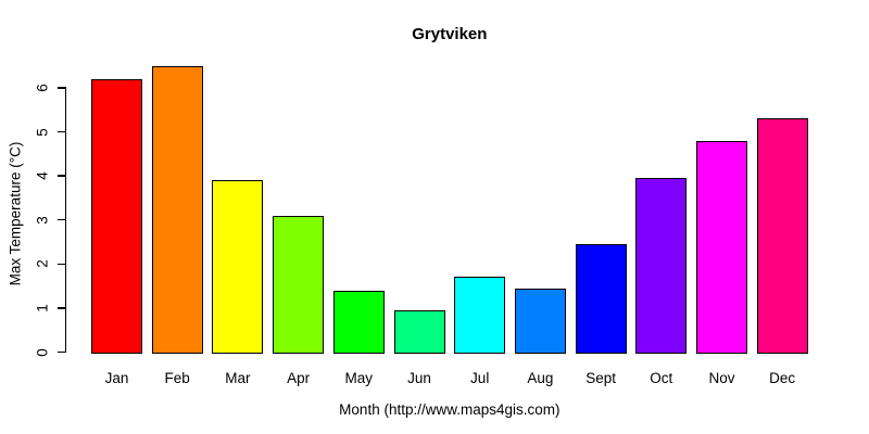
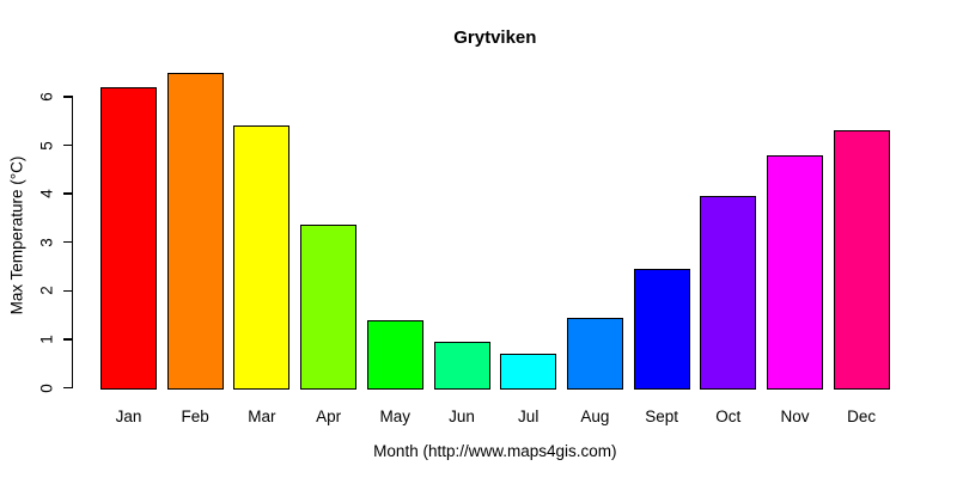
Mar: 3.9 -> 5.4
Apr: 3.1 -> 3.4
Jul: 1.7 -> 0.7
